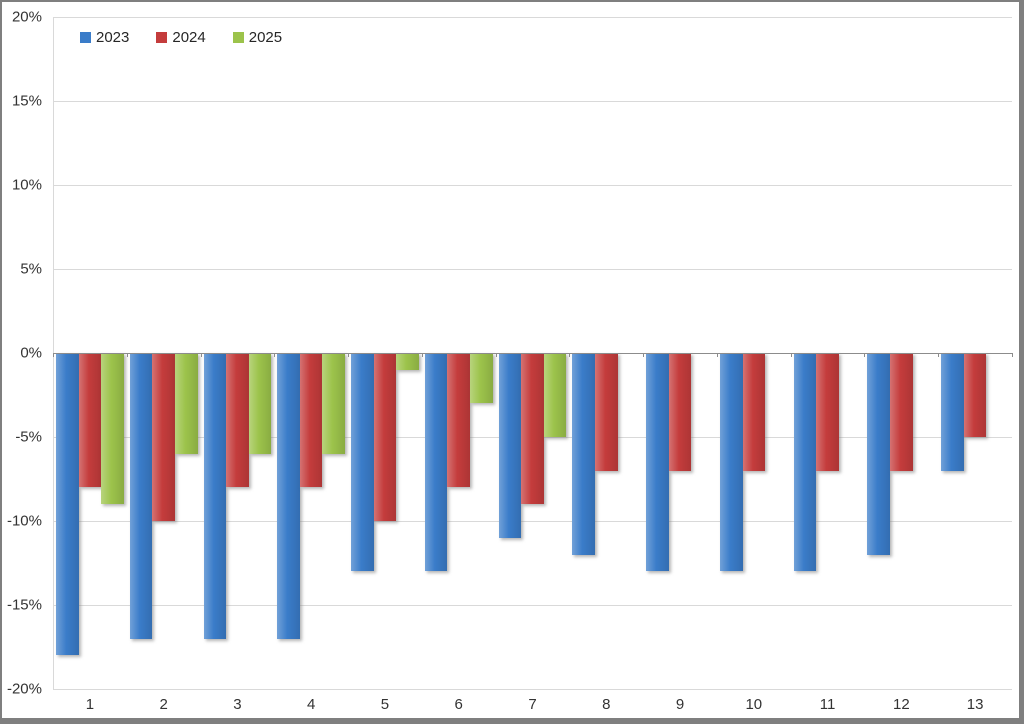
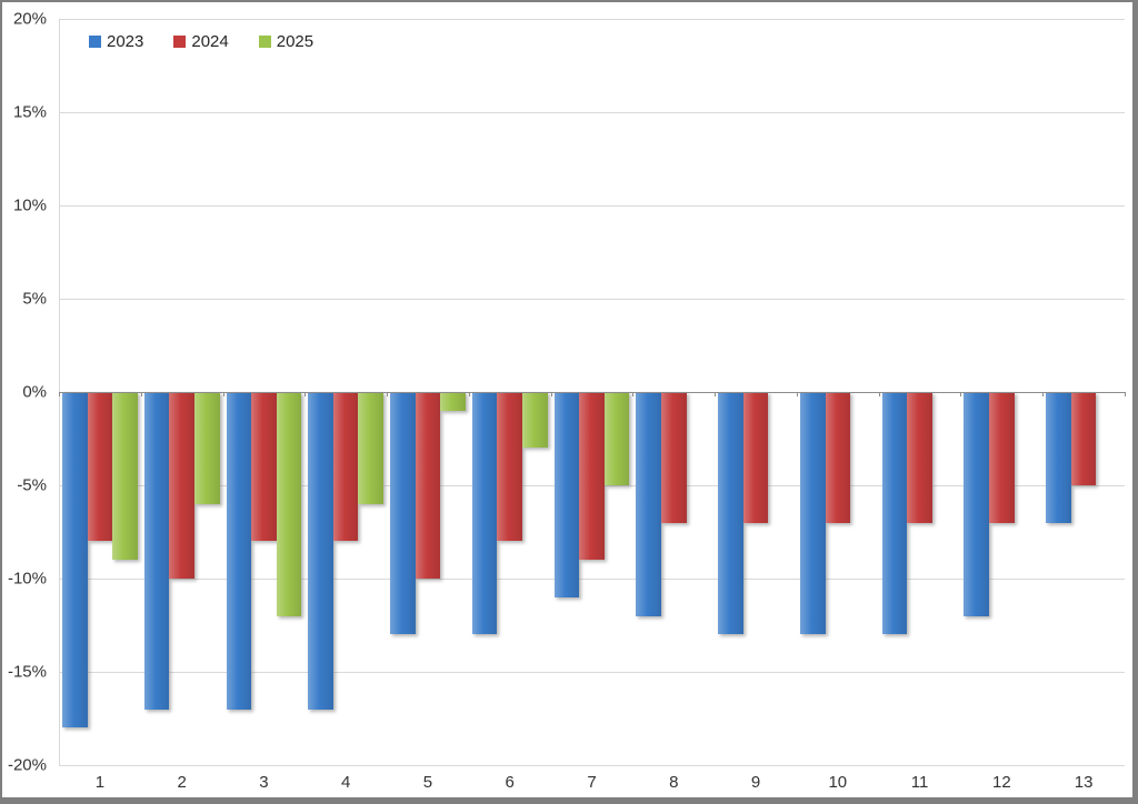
2025/3: -6% -> -12%
